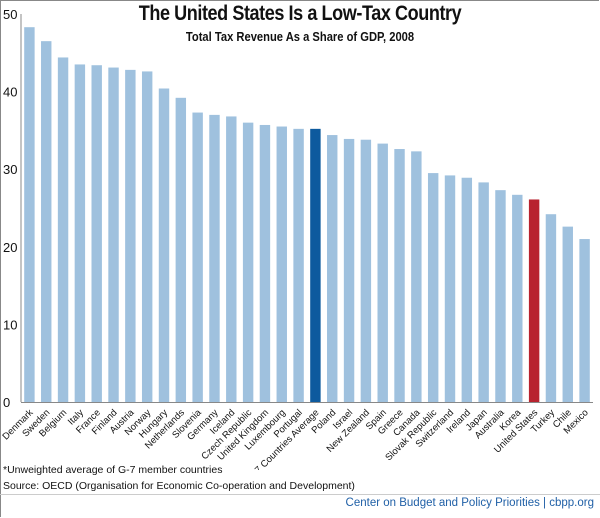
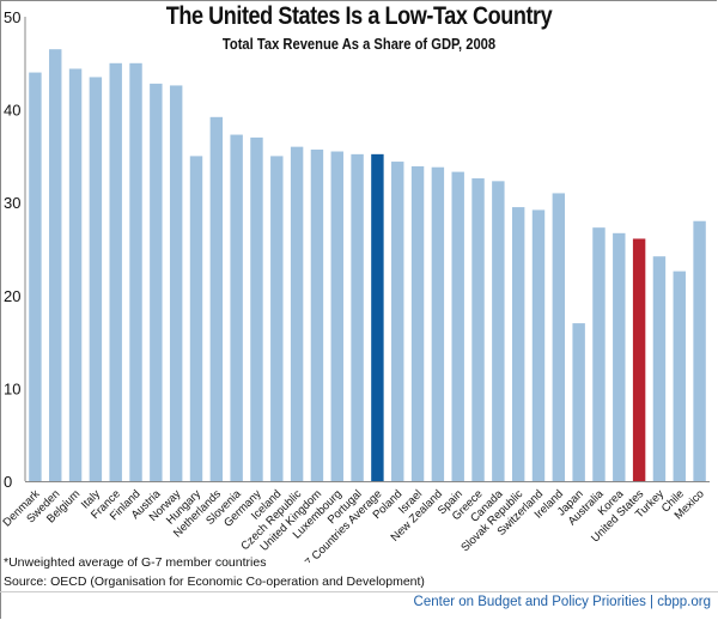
Denmark: 48 -> 44
France: 43 -> 45
Finland: 43 -> 45
Hungary: 40 -> 35
Iceland: 37 -> 35
Ireland: 29 -> 31
Japan: 28 -> 17
Mexico: 21 -> 28
